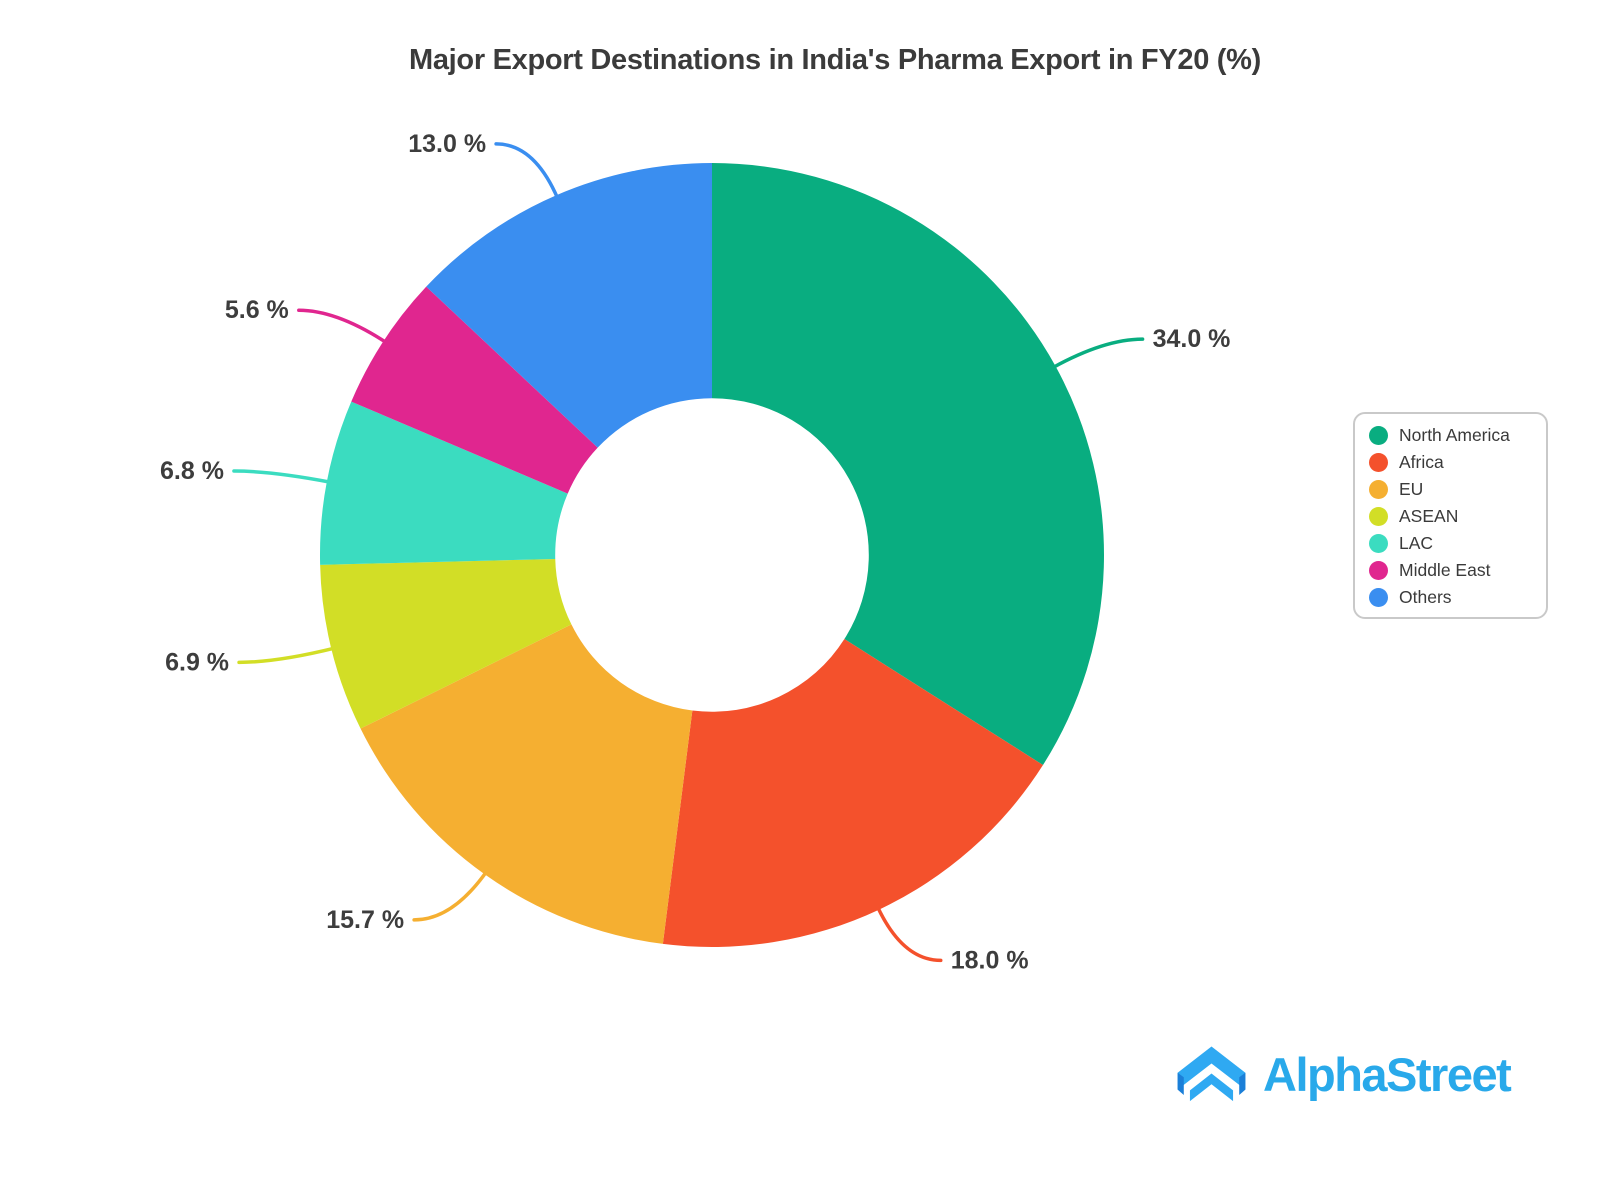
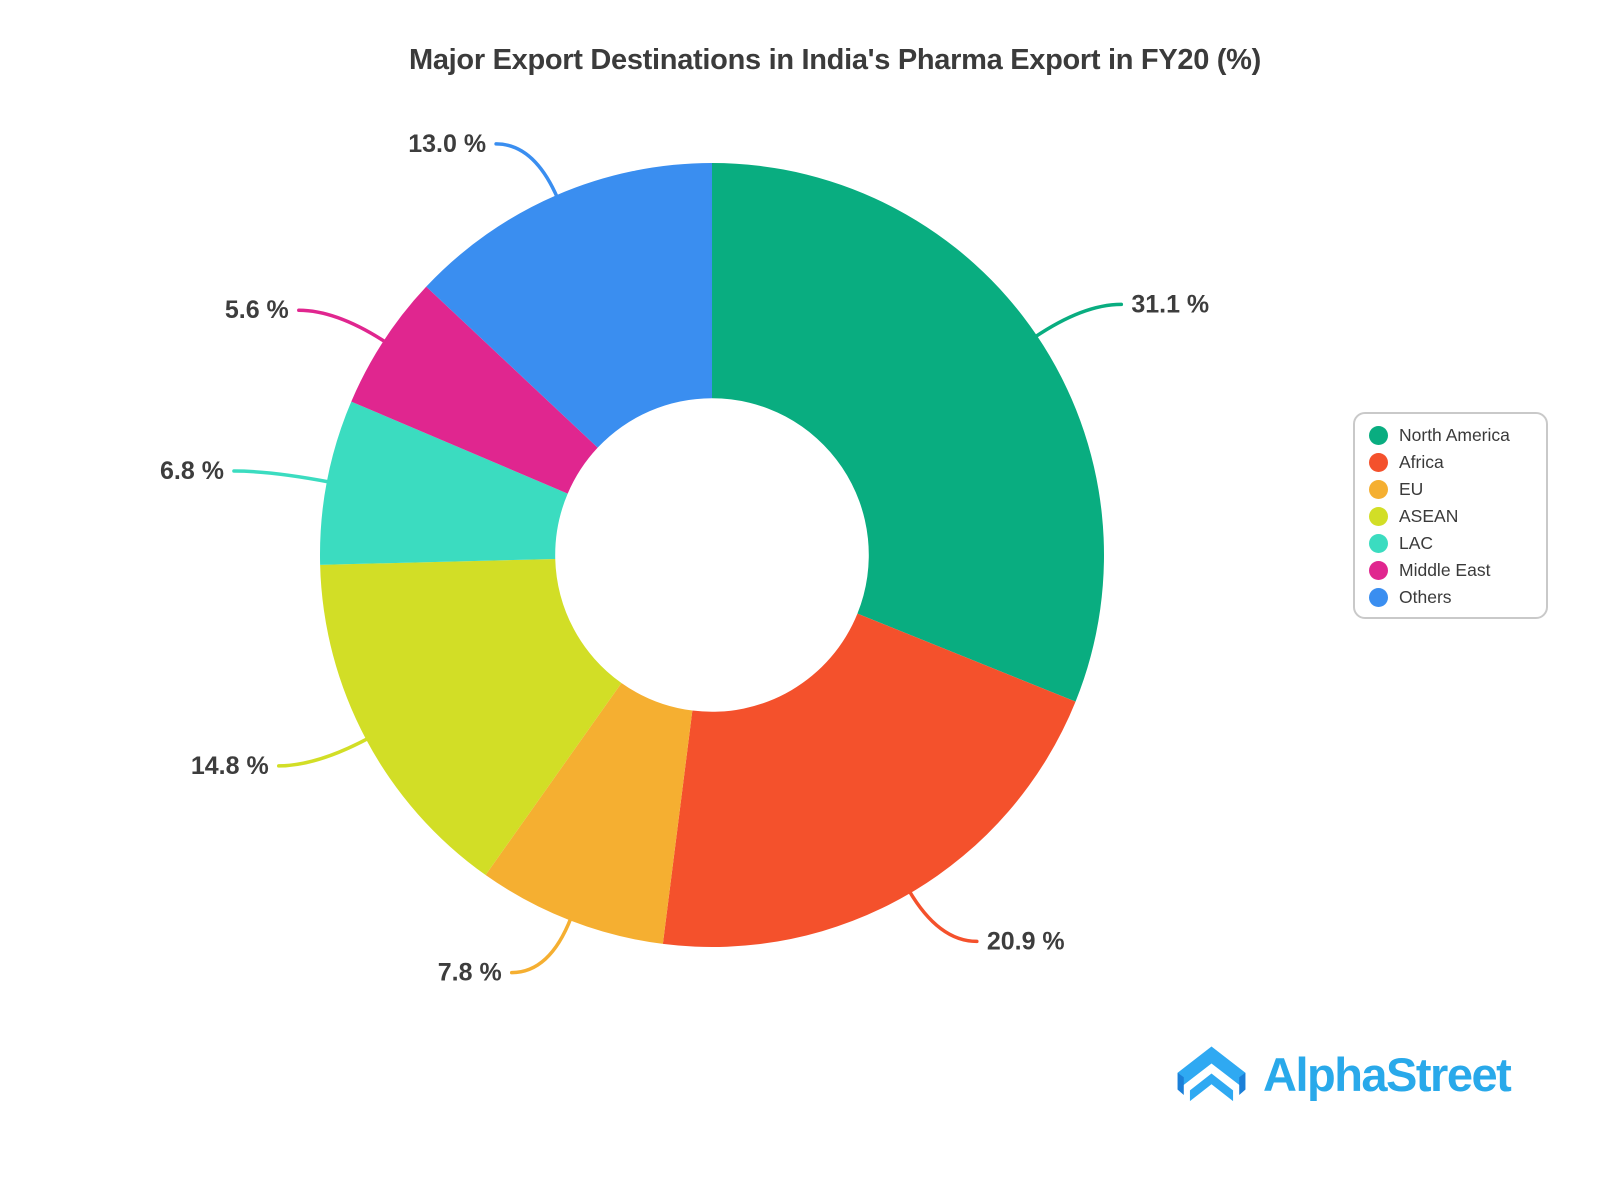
North America: 34.0 -> 31.1
Africa: 18.0 -> 20.9
EU: 15.7 -> 7.8
ASEAN: 6.9 -> 14.8
